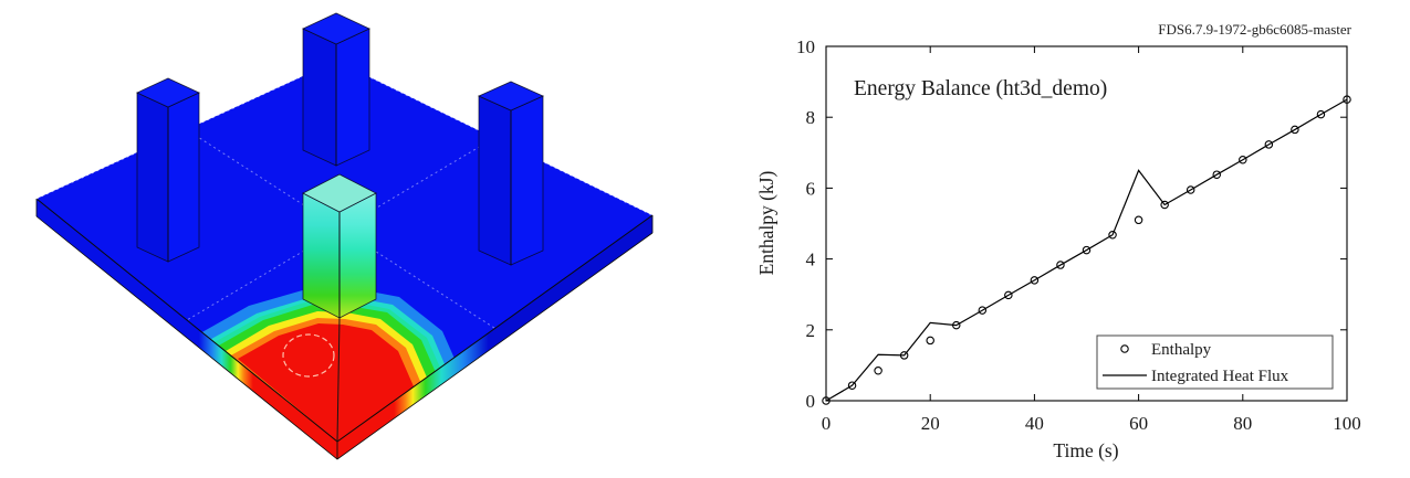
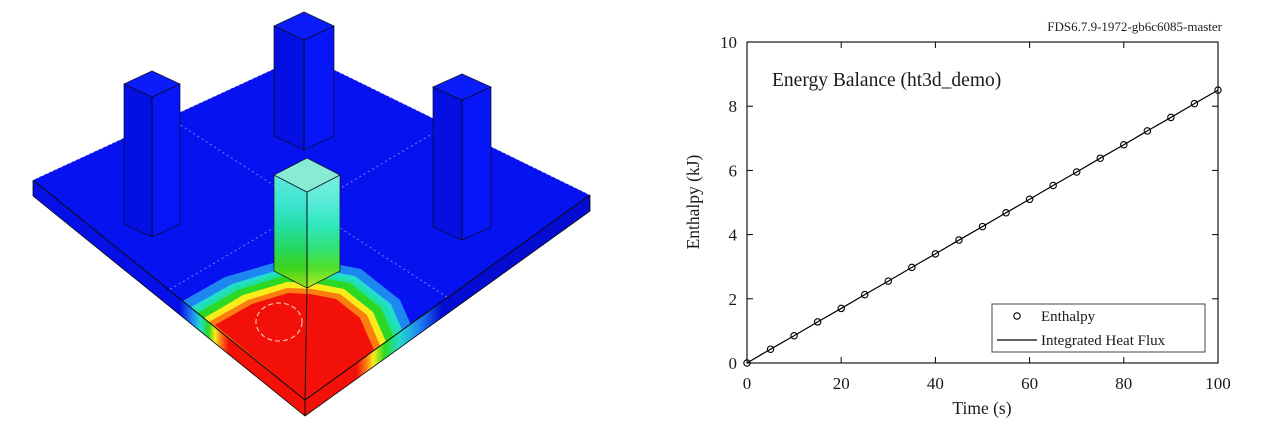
Integrated Heat Flux/10: 1.3 -> 0.8
Integrated Heat Flux/20: 2.2 -> 1.7
Integrated Heat Flux/60: 6.5 -> 5.1
